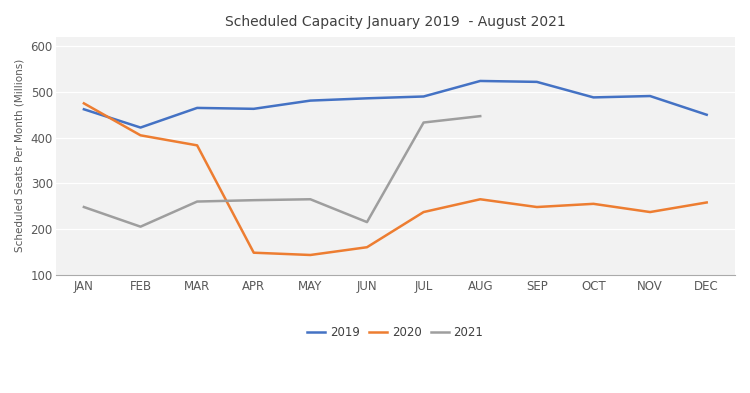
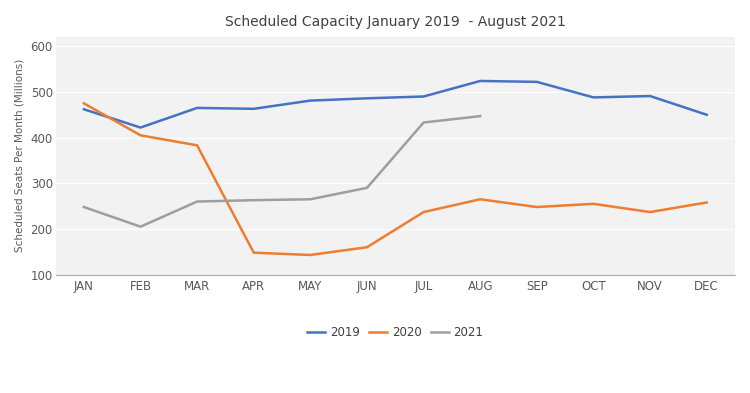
2021/JUN: 215 -> 290
